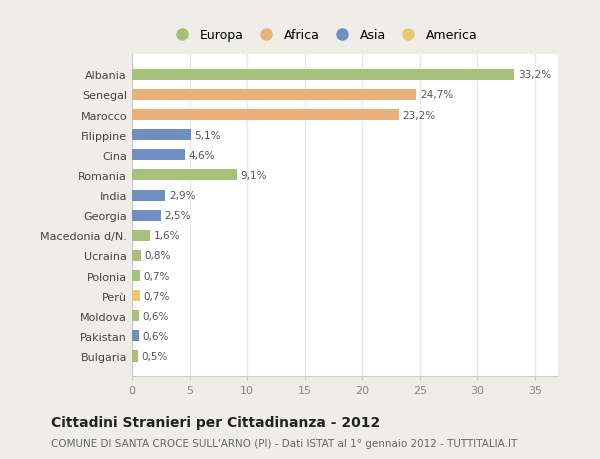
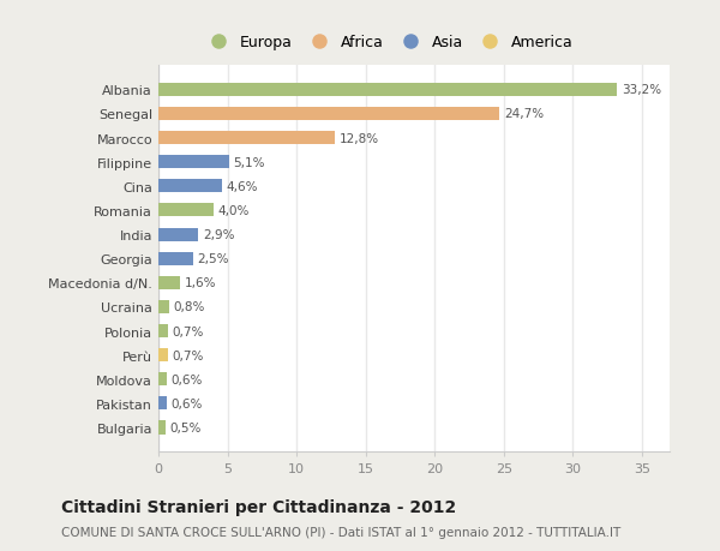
Marocco: 23,2% -> 12,8%
Romania: 9,1% -> 4,0%
